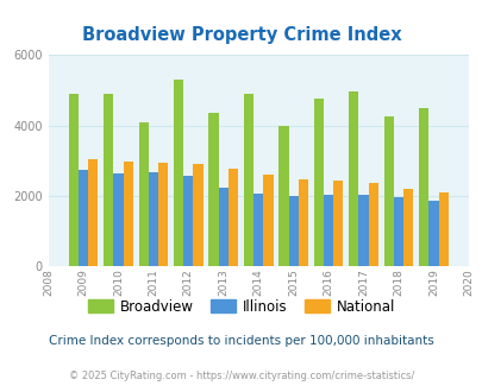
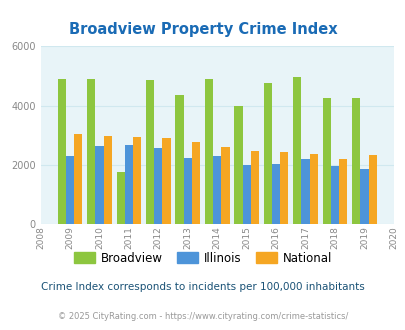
Illinois/2009: 2750 -> 2300
Broadview/2011: 4100 -> 1750
Broadview/2012: 5300 -> 4850
Illinois/2014: 2070 -> 2300
Illinois/2017: 2020 -> 2200
Broadview/2019: 4500 -> 4250
National/2019: 2110 -> 2350
